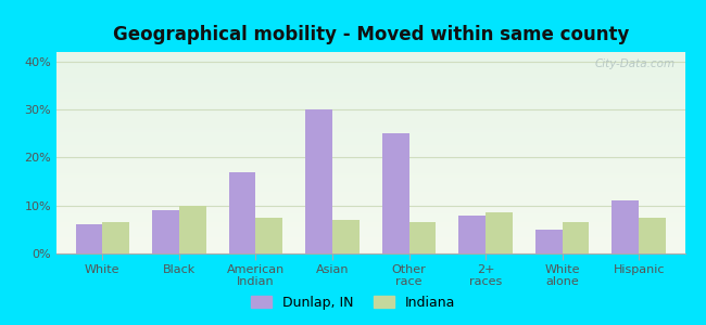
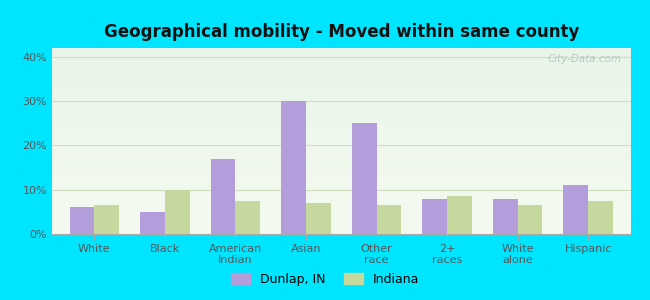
Dunlap, IN/Black: 9% -> 5%
Dunlap, IN/White alone: 5% -> 8%
